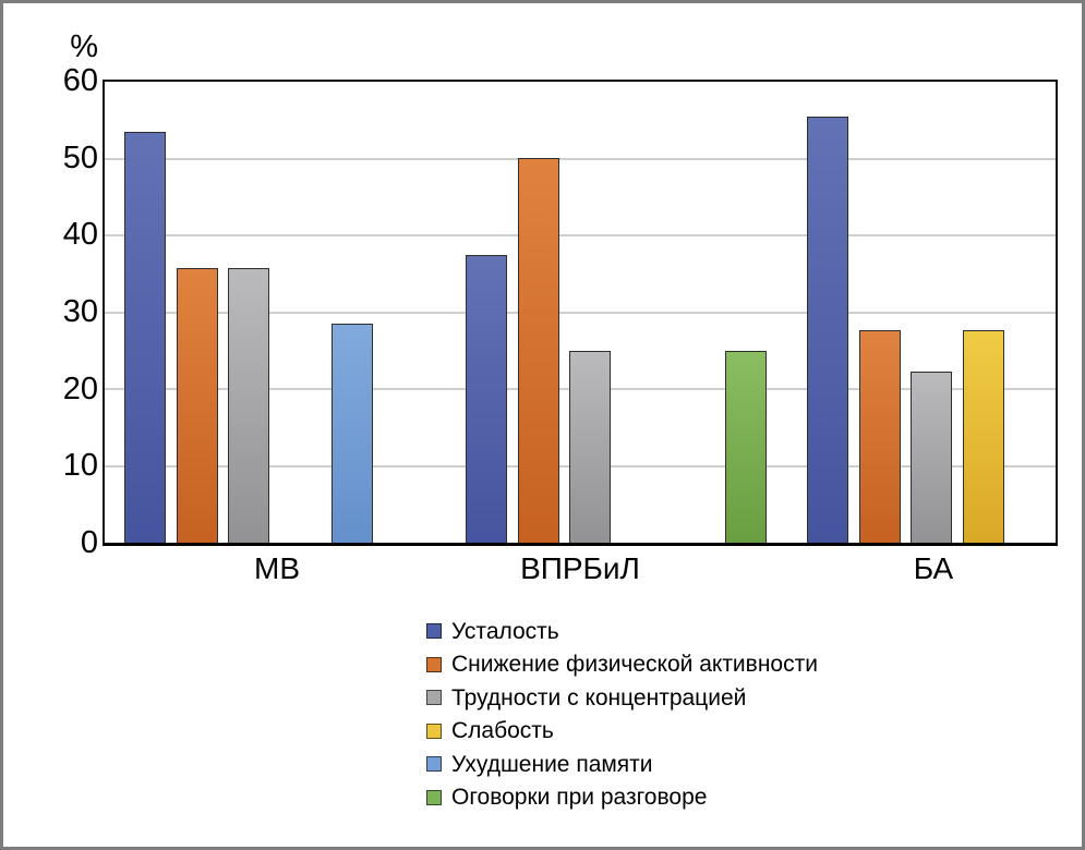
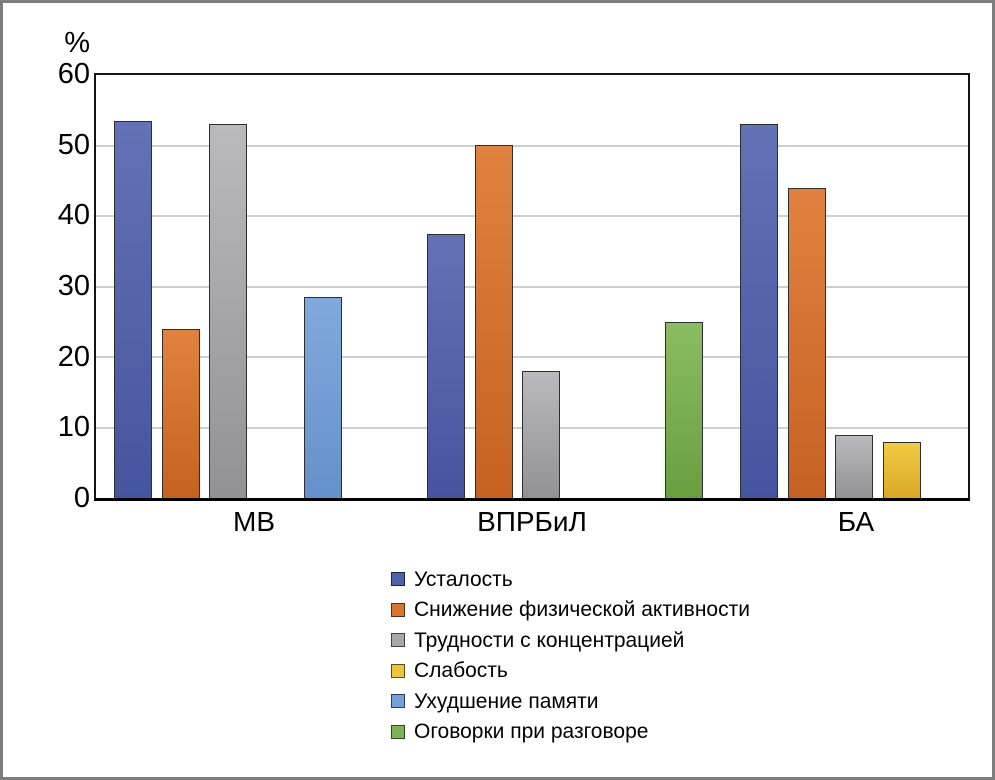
Снижение физической активности/МВ: 36 -> 24
Трудности с концентрацией/МВ: 36 -> 53
Трудности с концентрацией/ВПРБиЛ: 25 -> 18
Усталость/БА: 56 -> 53
Снижение физической активности/БА: 28 -> 44
Трудности с концентрацией/БА: 22 -> 9
Слабость/БА: 28 -> 8
